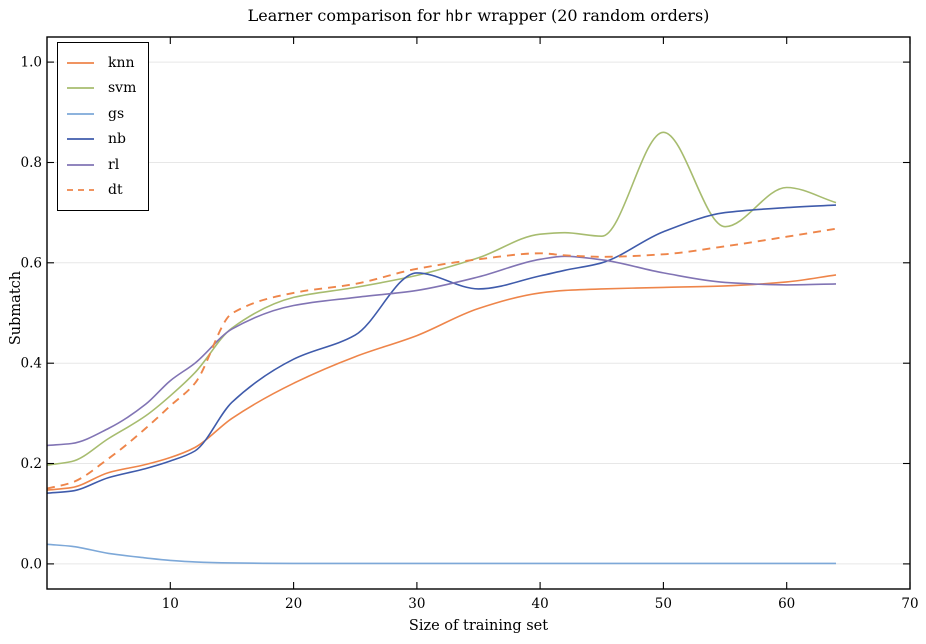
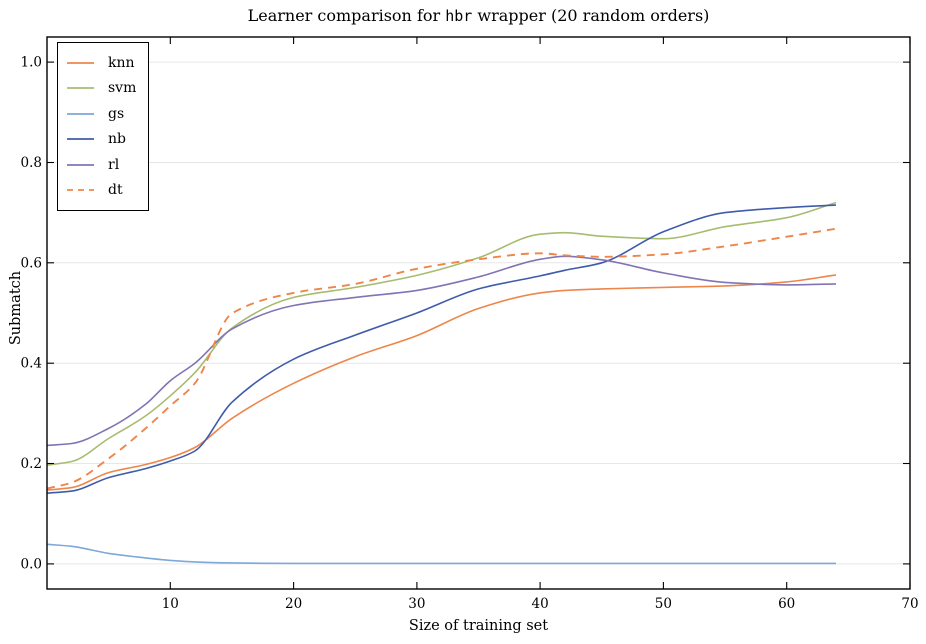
nb/30: 0.58 -> 0.50
svm/50: 0.86 -> 0.65
svm/60: 0.75 -> 0.69
